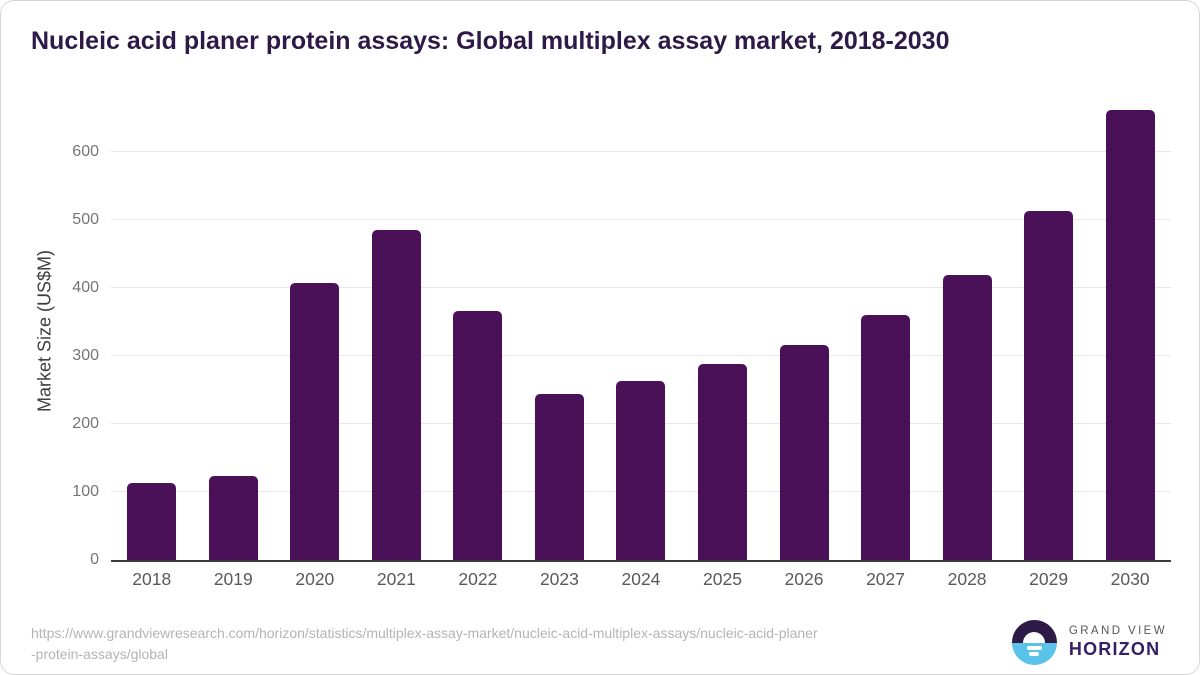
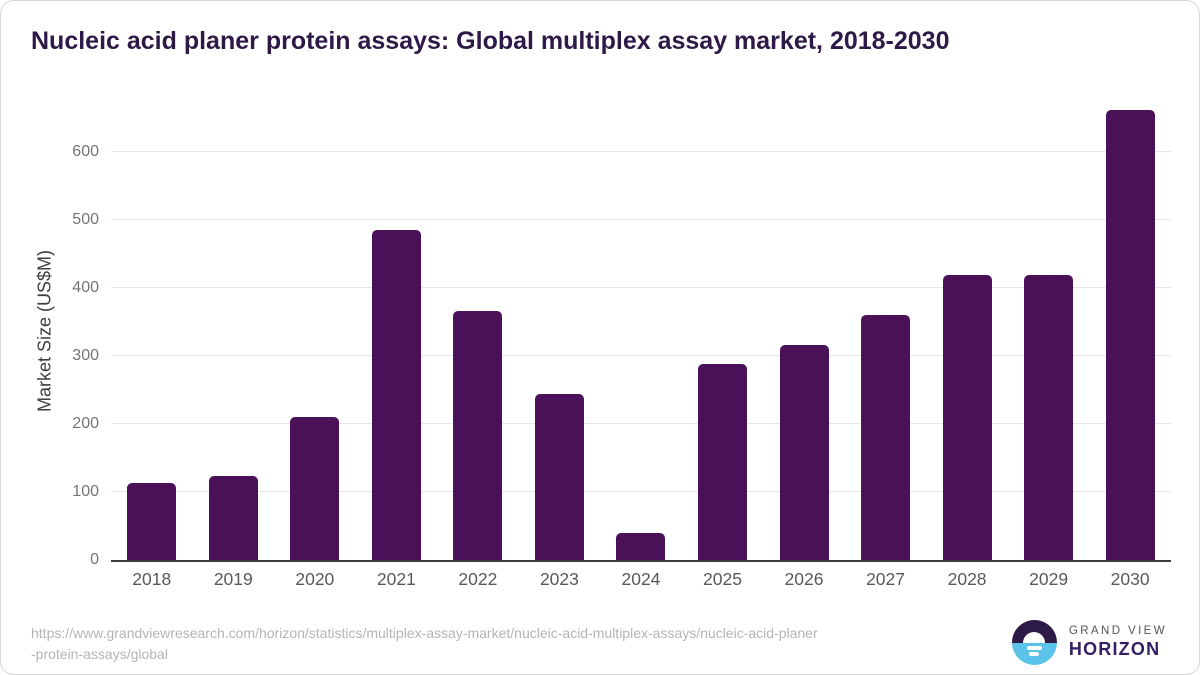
2020: 410 -> 210
2024: 260 -> 40
2029: 510 -> 420
